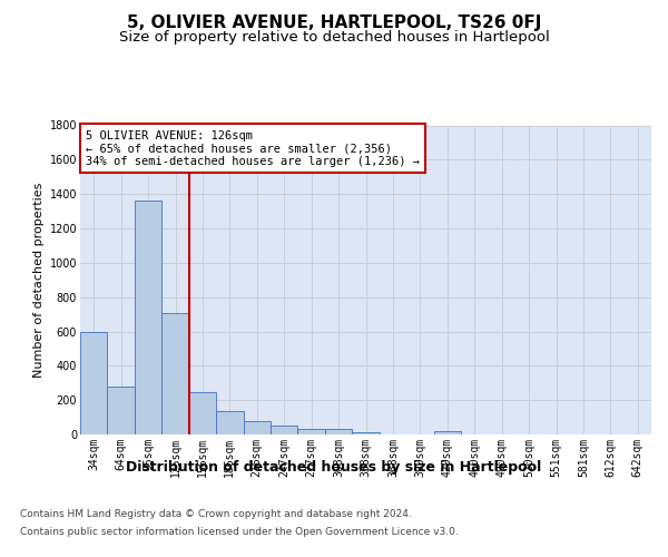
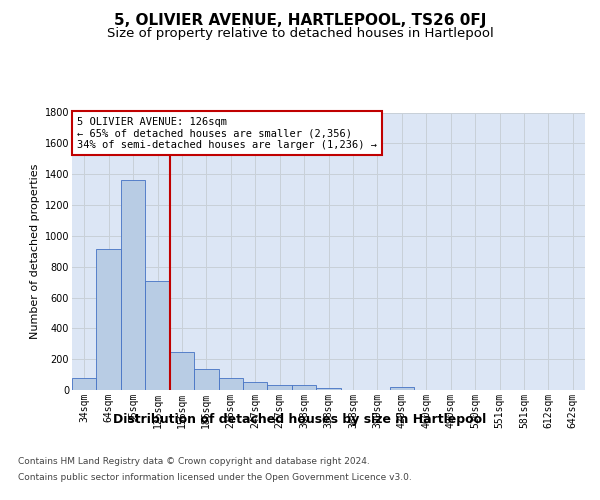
34sqm: 600 -> 80
64sqm: 280 -> 920
